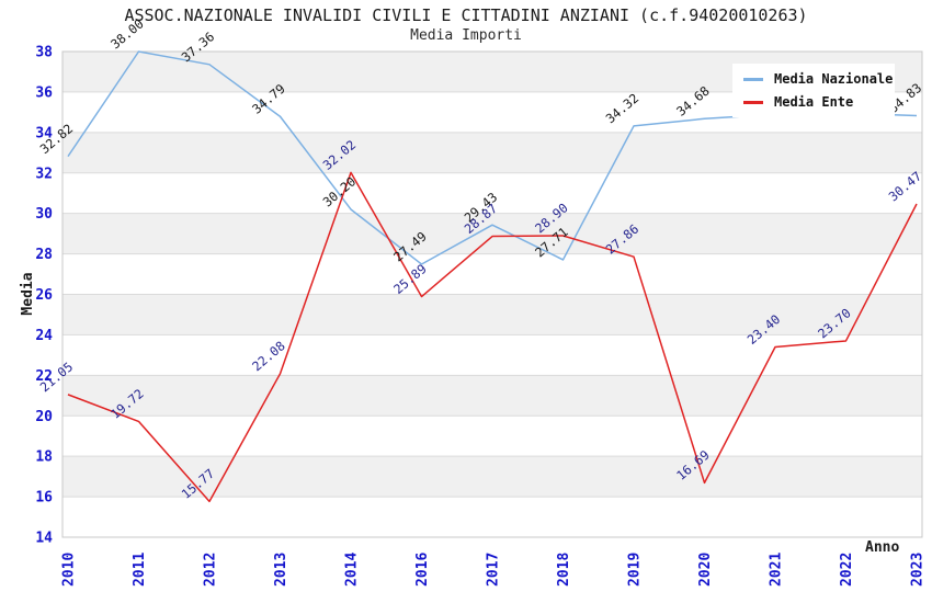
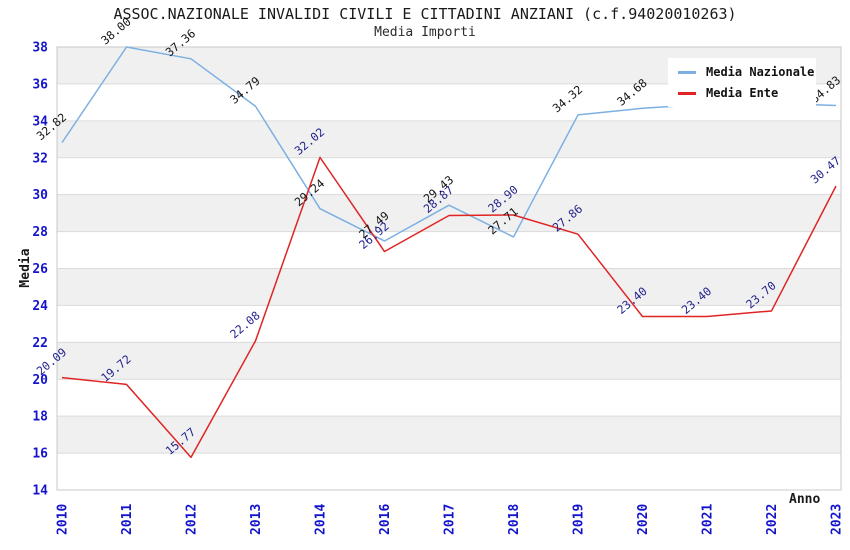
Media Ente/2010: 21.05 -> 20.09
Media Nazionale/2014: 30.20 -> 29.24
Media Ente/2016: 25.89 -> 26.92
Media Ente/2020: 16.69 -> 23.40
